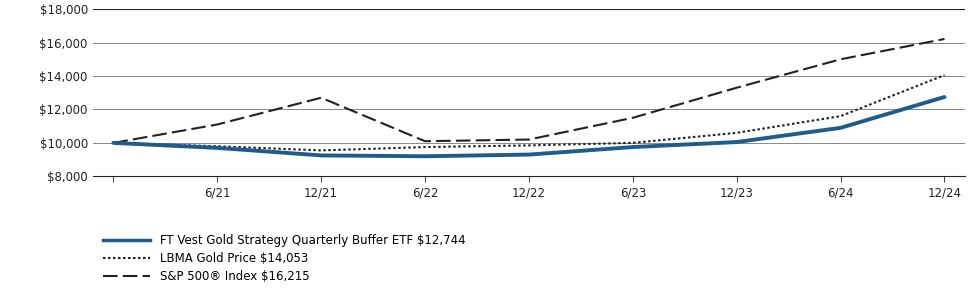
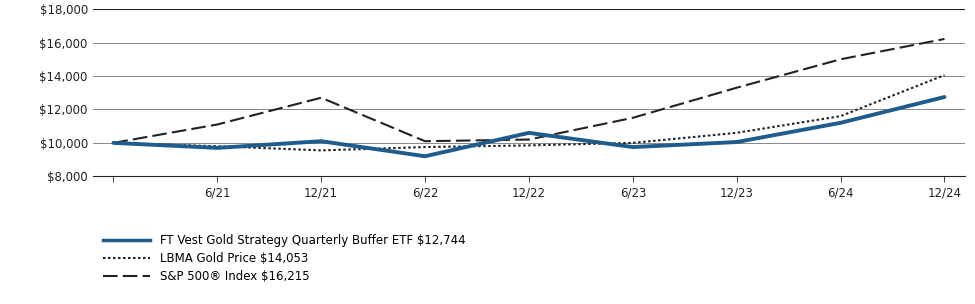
FT Vest Gold Strategy Quarterly Buffer ETF $12,744/12/21: $9,200 -> $10,100
FT Vest Gold Strategy Quarterly Buffer ETF $12,744/12/22: $9,300 -> $10,600
FT Vest Gold Strategy Quarterly Buffer ETF $12,744/6/24: $10,900 -> $11,200
